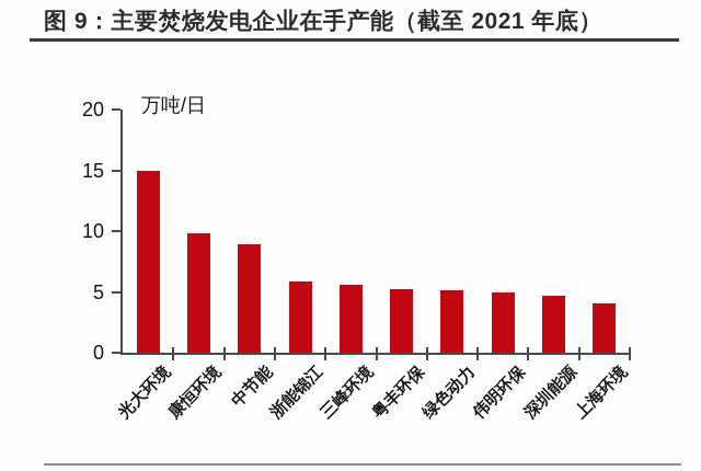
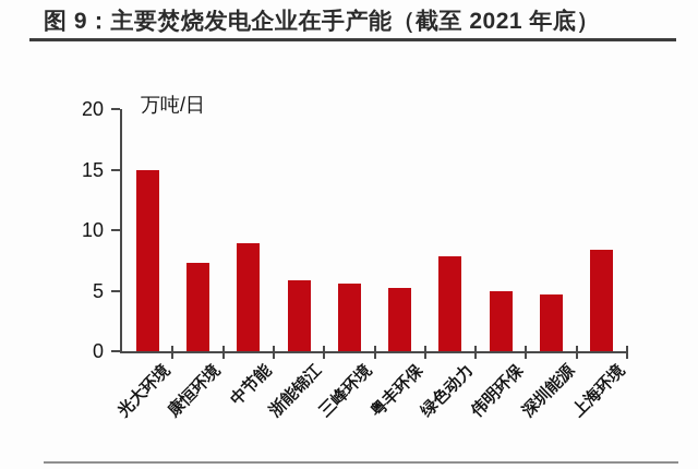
康恒环境: 9.8 -> 7.3
绿色动力: 5.1 -> 7.8
上海环境: 4.1 -> 8.4
